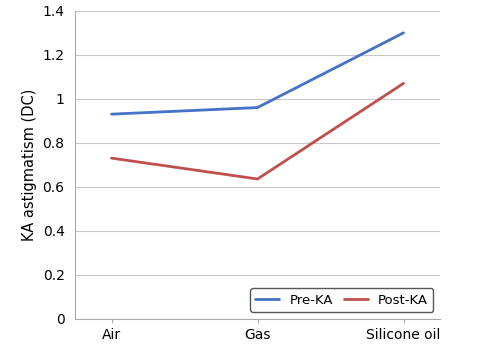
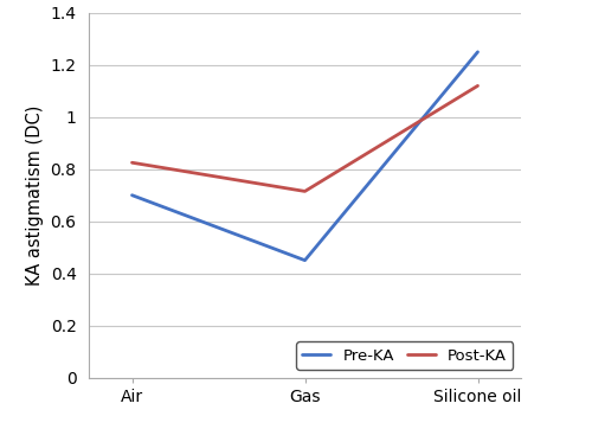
Pre-KA/Air: 0.93 -> 0.70
Post-KA/Air: 0.730 -> 0.825
Pre-KA/Gas: 0.96 -> 0.45
Post-KA/Gas: 0.635 -> 0.715
Pre-KA/Silicone oil: 1.30 -> 1.25
Post-KA/Silicone oil: 1.070 -> 1.120
